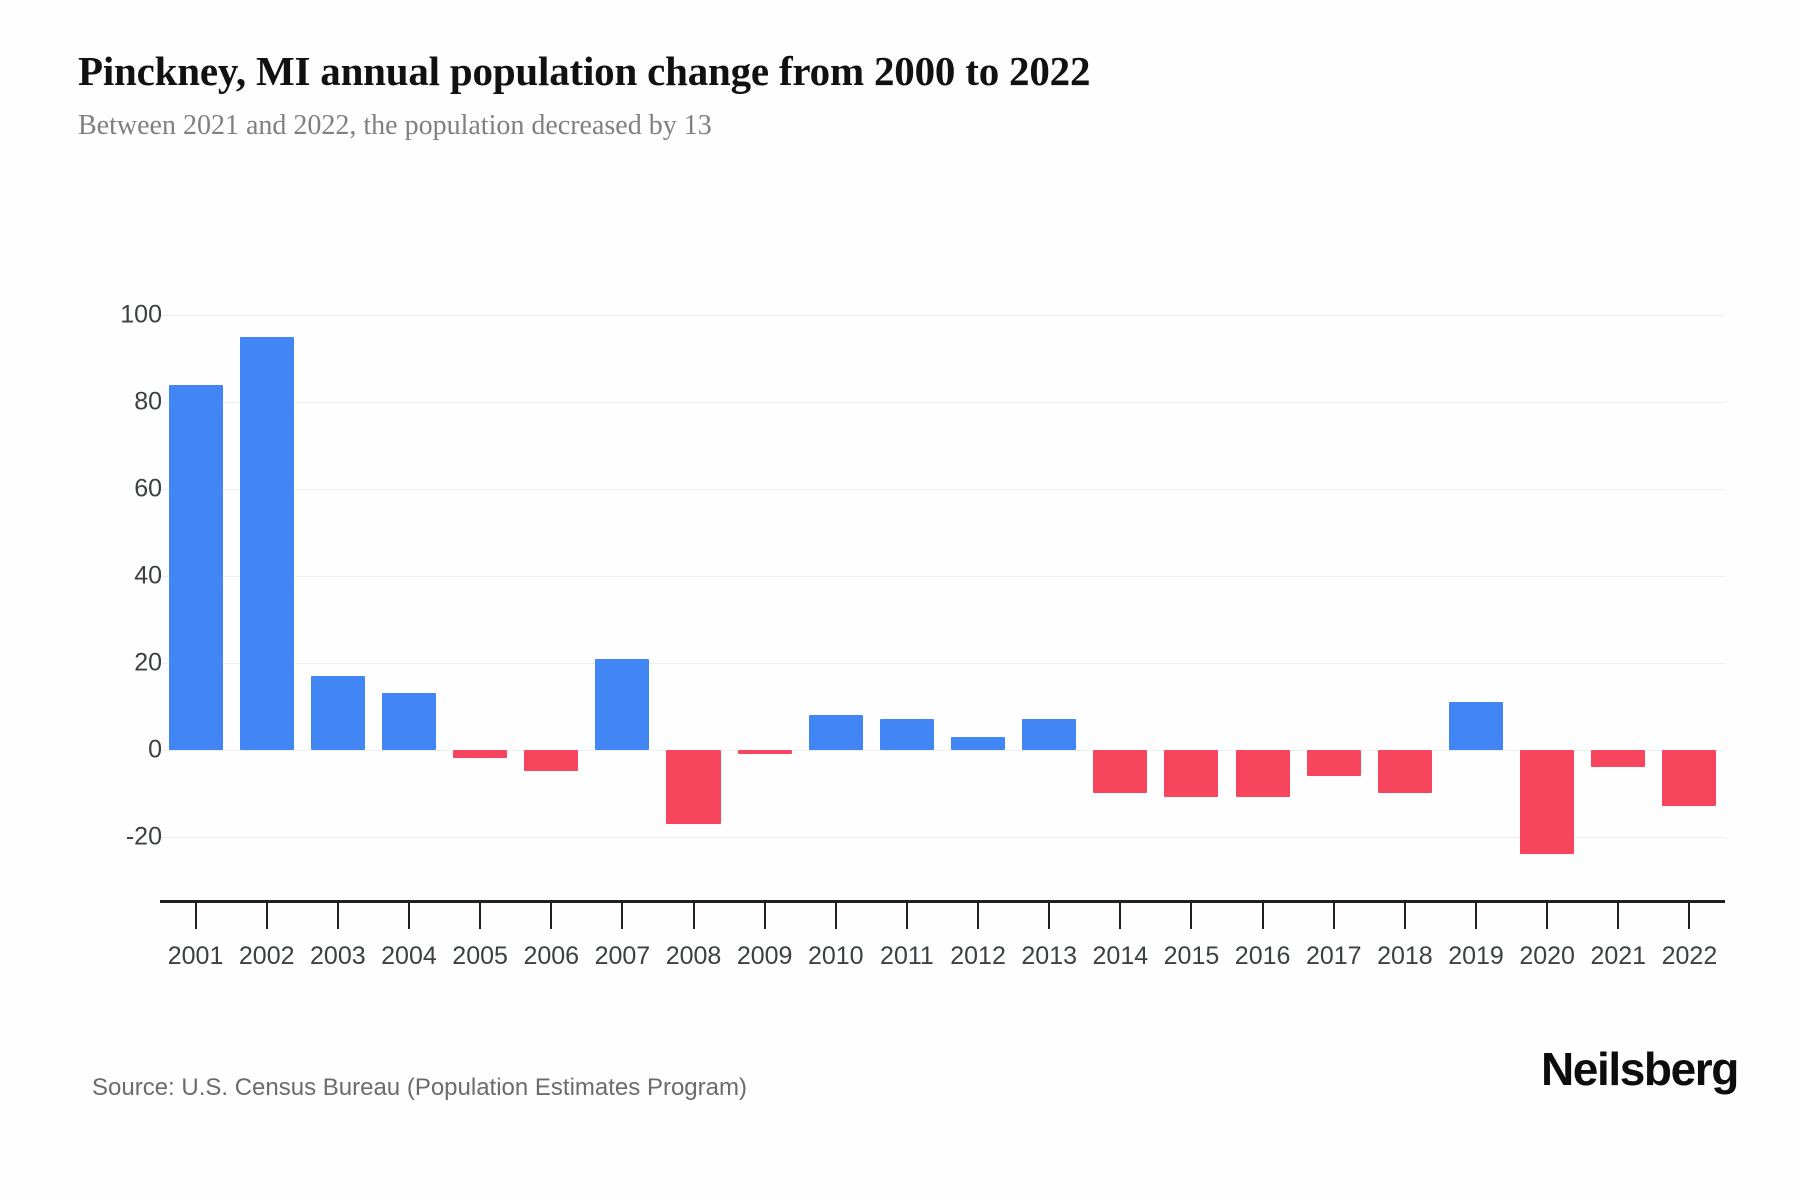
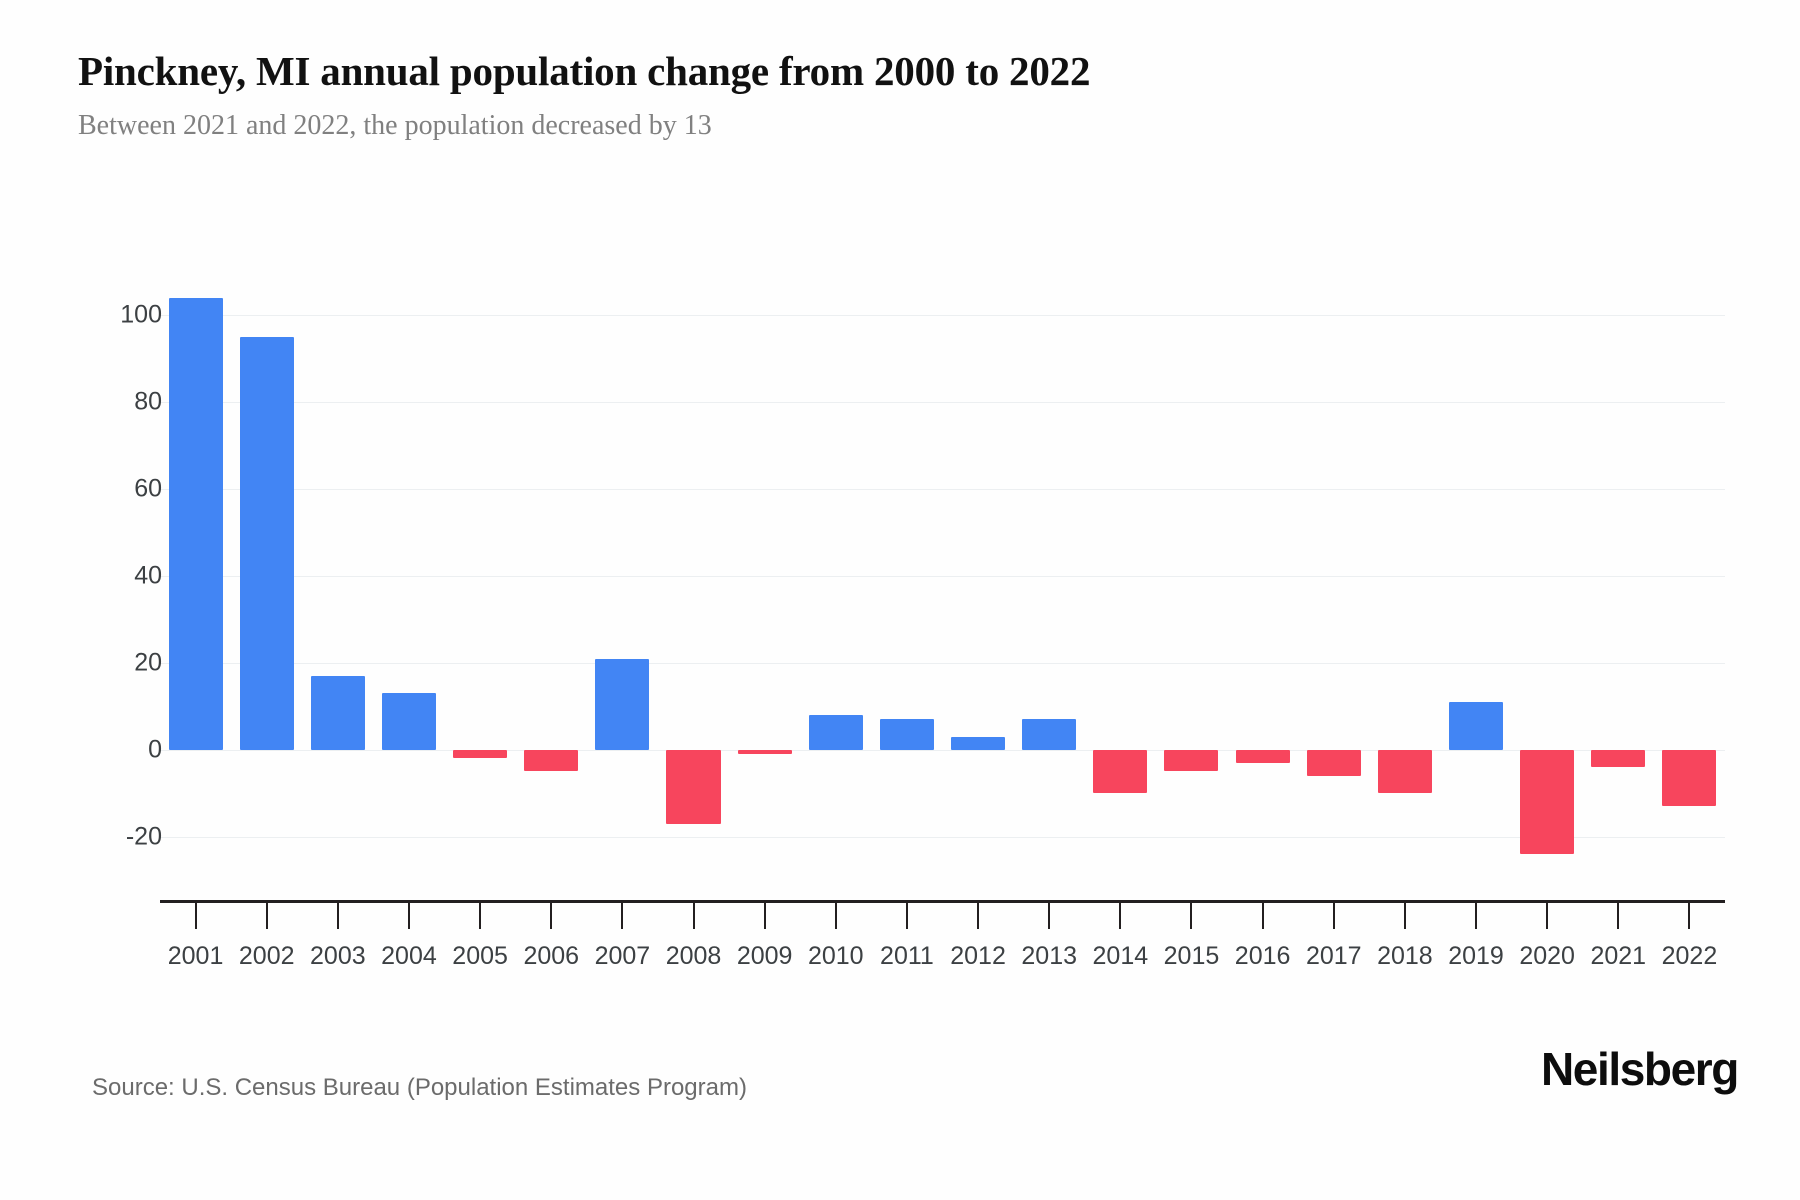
2001: 84 -> 104
2015: -11 -> -5
2016: -11 -> -3
